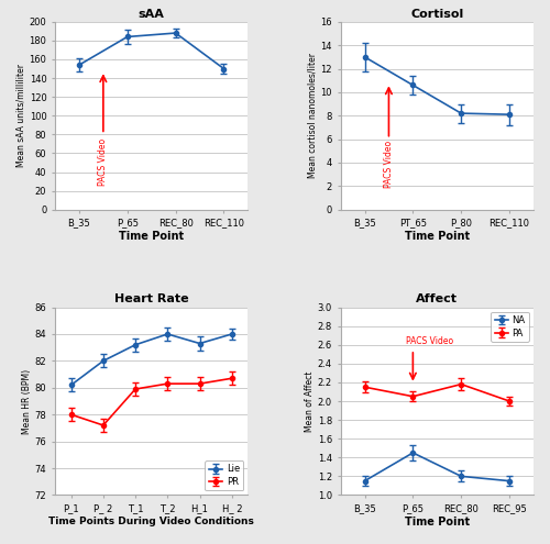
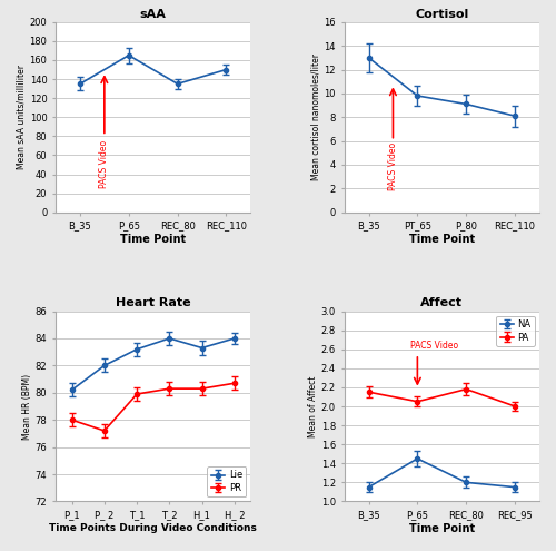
sAA/B_35: 154 -> 135
sAA/P_65: 184 -> 165
sAA/REC_80: 188 -> 135
Cortisol/PT_65: 10.6 -> 9.8
Cortisol/P_80: 8.2 -> 9.1
